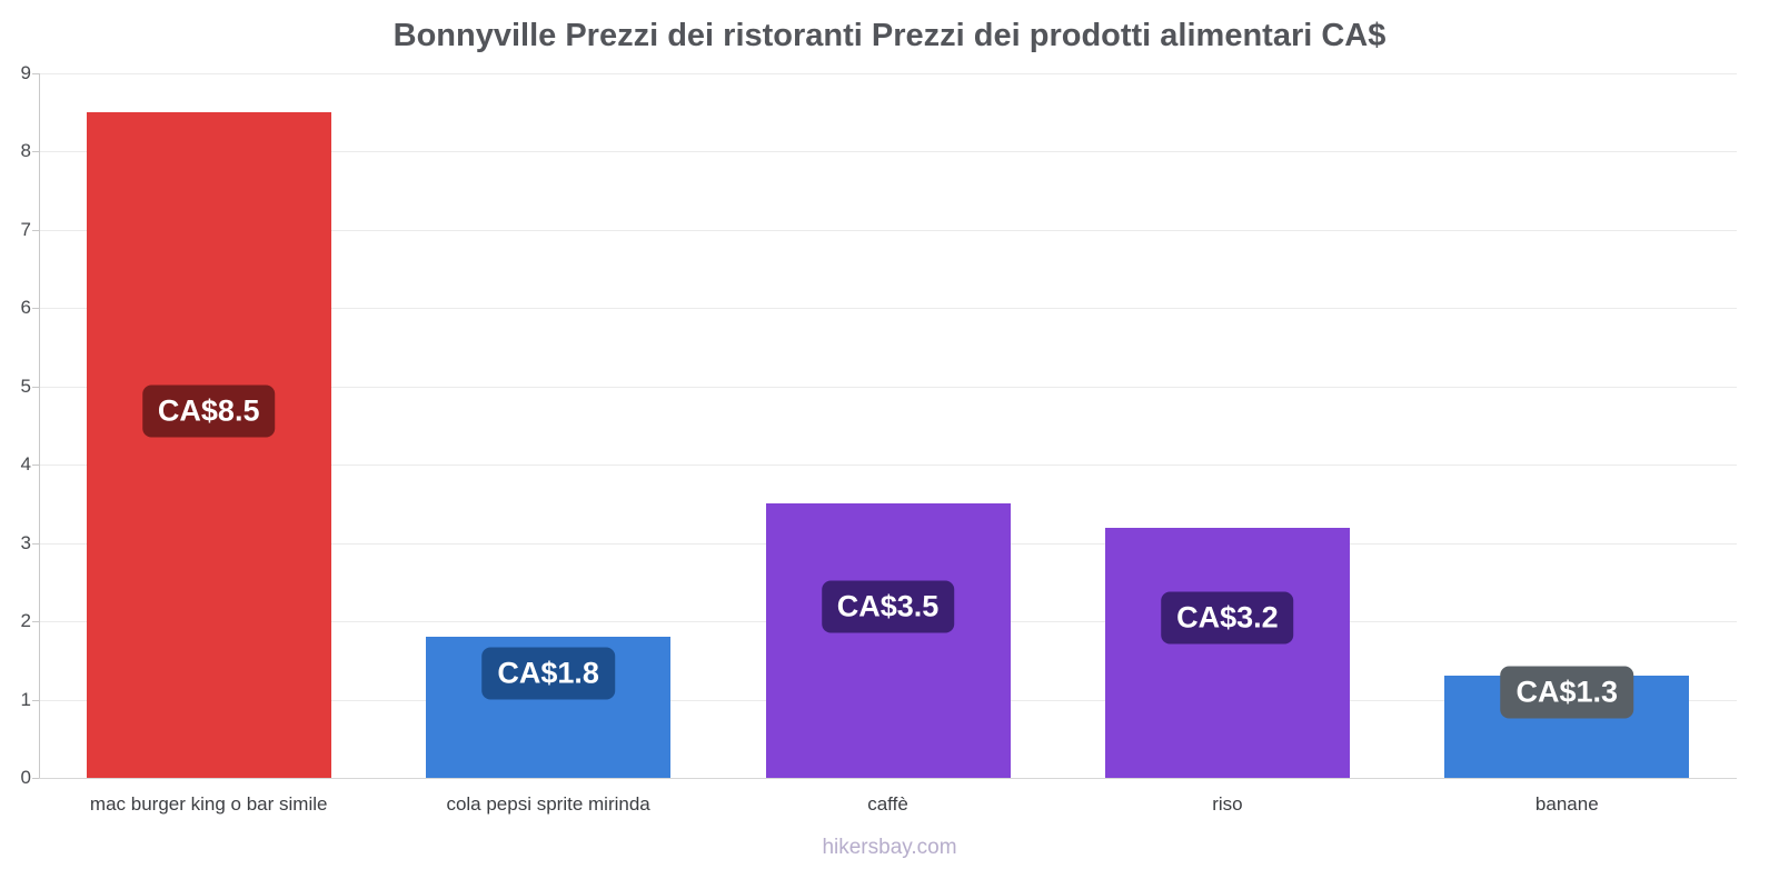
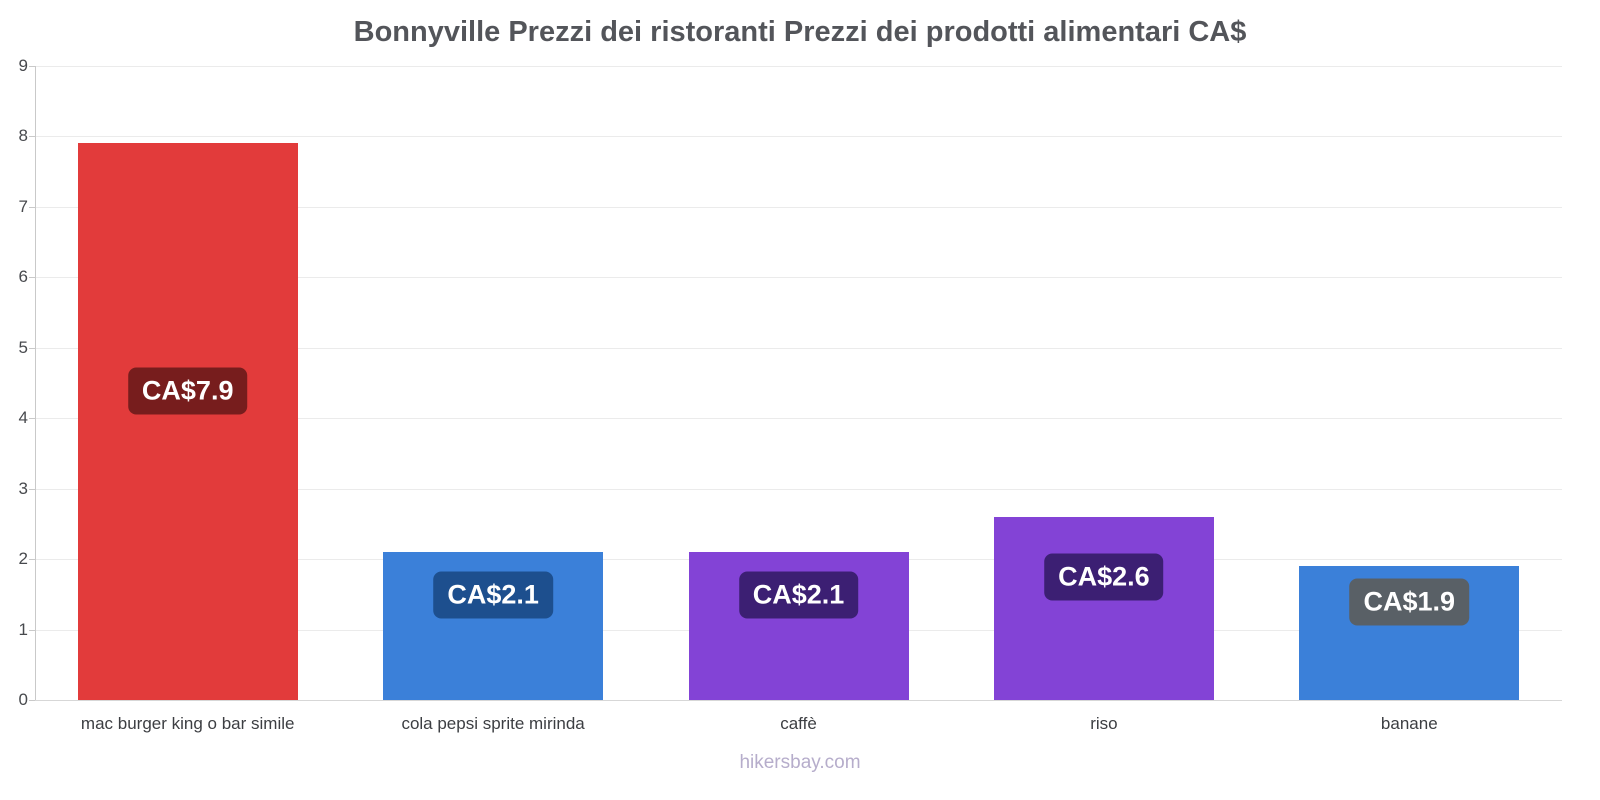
mac burger king o bar simile: 8.5 -> 7.9
cola pepsi sprite mirinda: 1.8 -> 2.1
caffè: 3.5 -> 2.1
riso: 3.2 -> 2.6
banane: 1.3 -> 1.9
